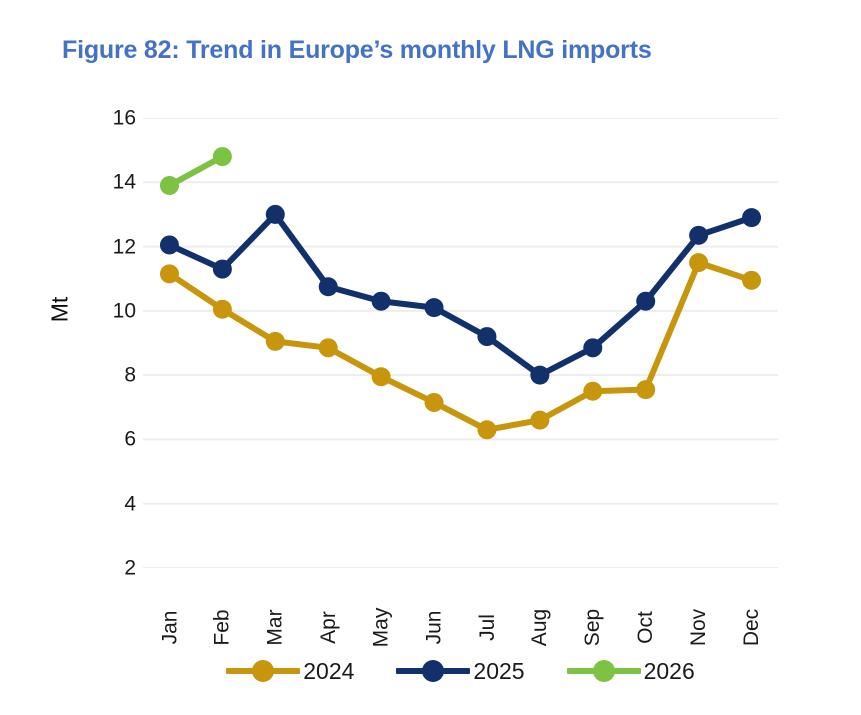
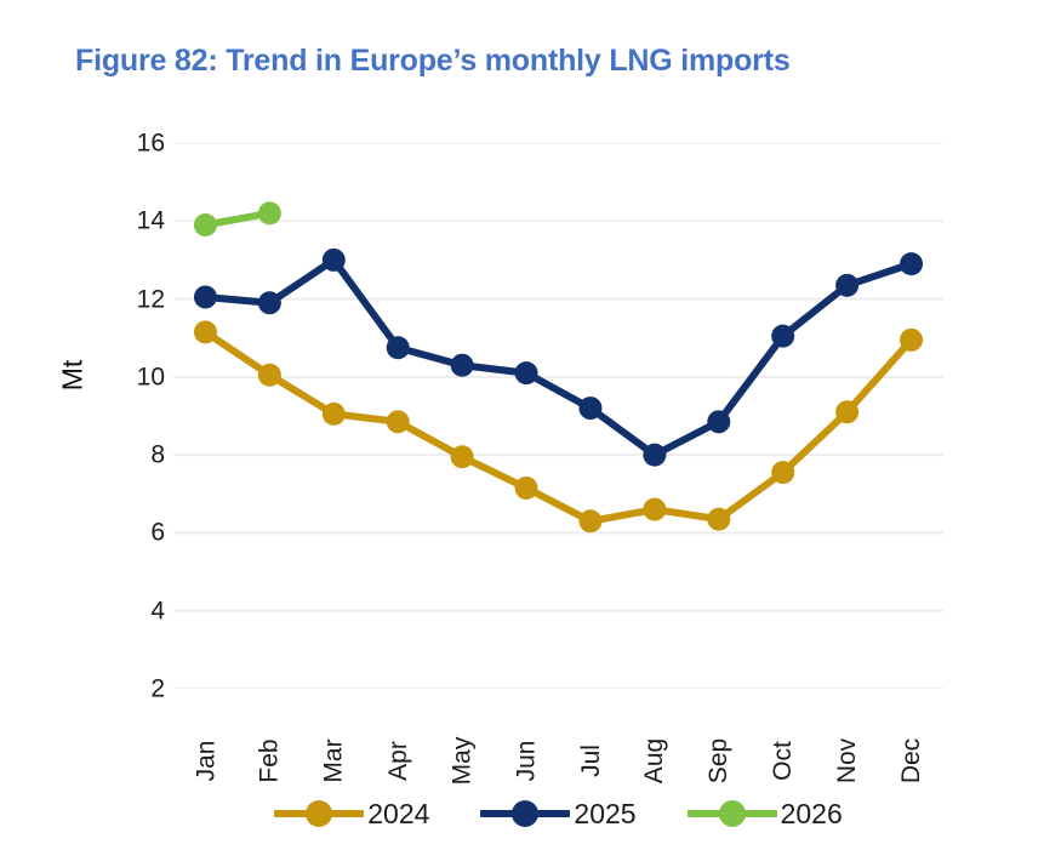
2025/Feb: 11.3 -> 11.9
2026/Feb: 14.8 -> 14.2
2024/Sep: 7.5 -> 6.3
2025/Oct: 10.3 -> 11.1
2024/Nov: 11.5 -> 9.1
